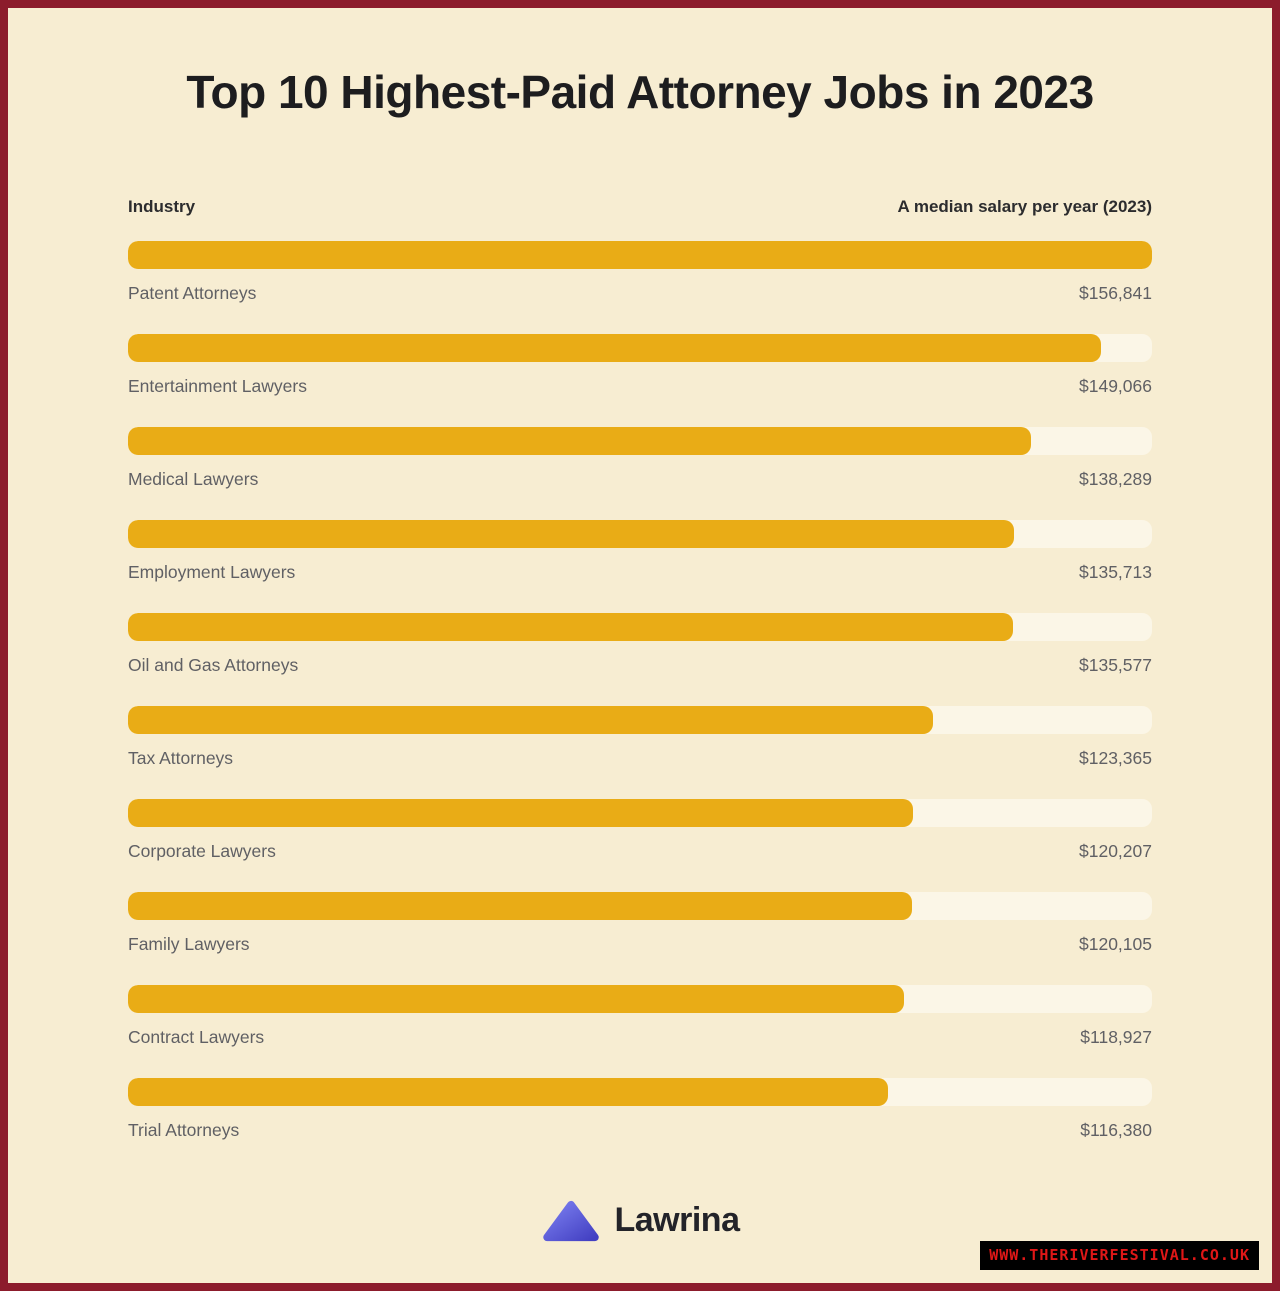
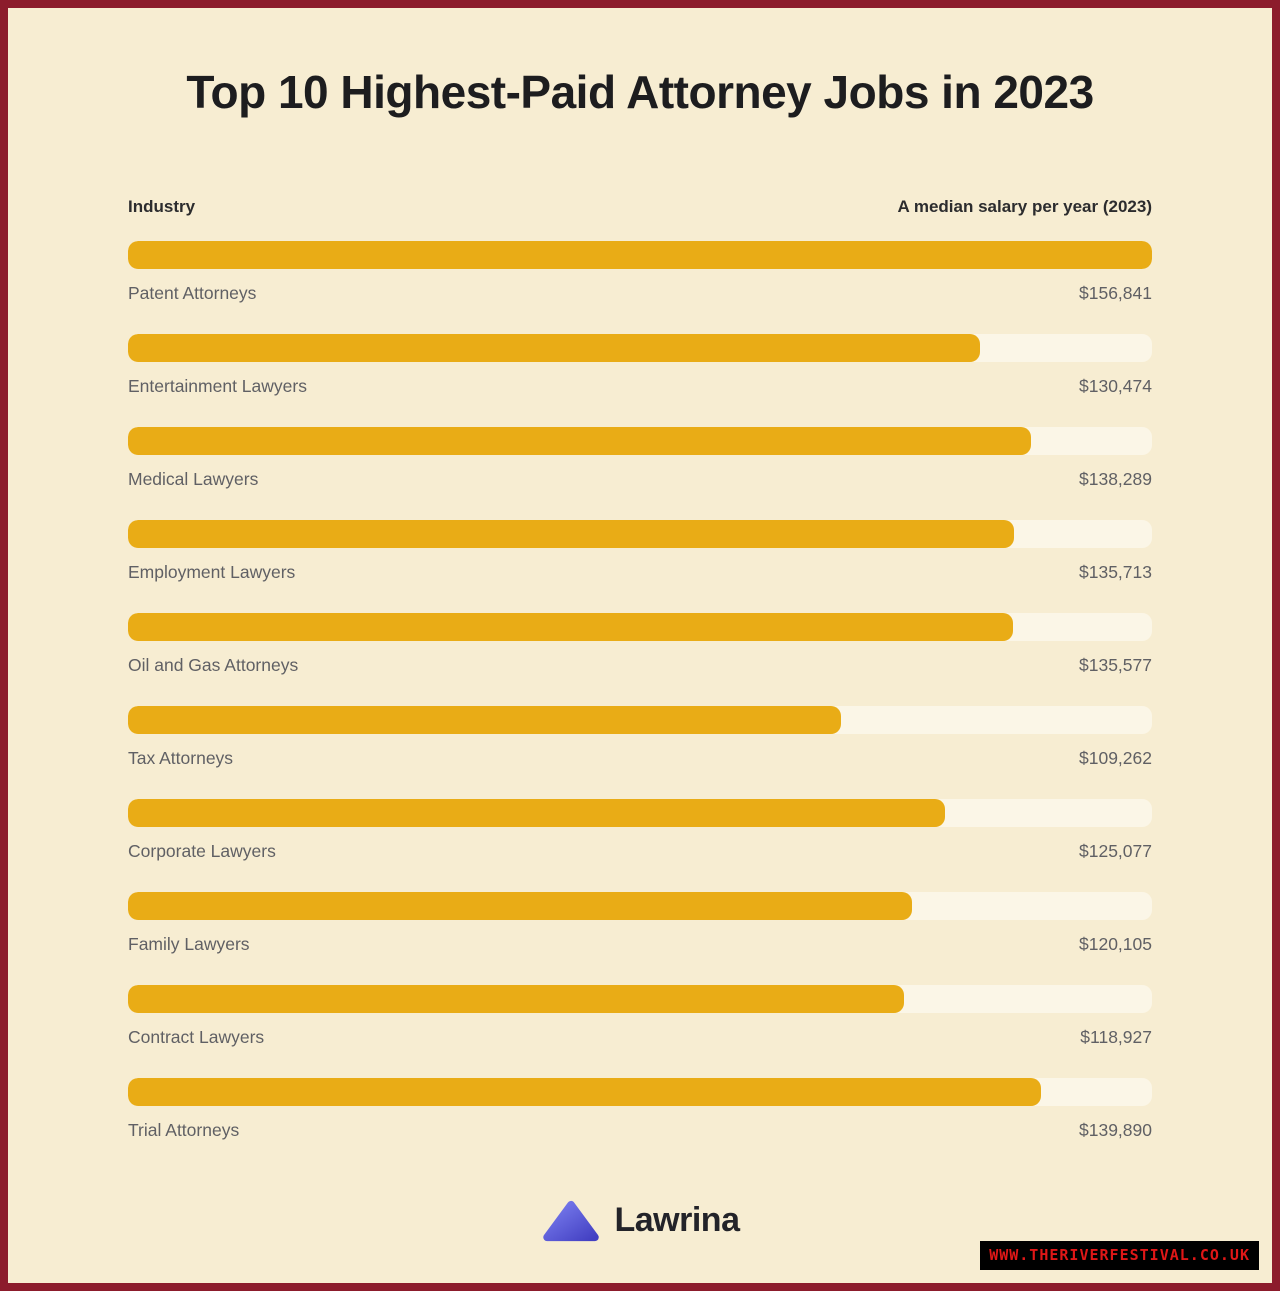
Entertainment Lawyers: $149,066 -> $130,474
Tax Attorneys: $123,365 -> $109,262
Corporate Lawyers: $120,207 -> $125,077
Trial Attorneys: $116,380 -> $139,890
